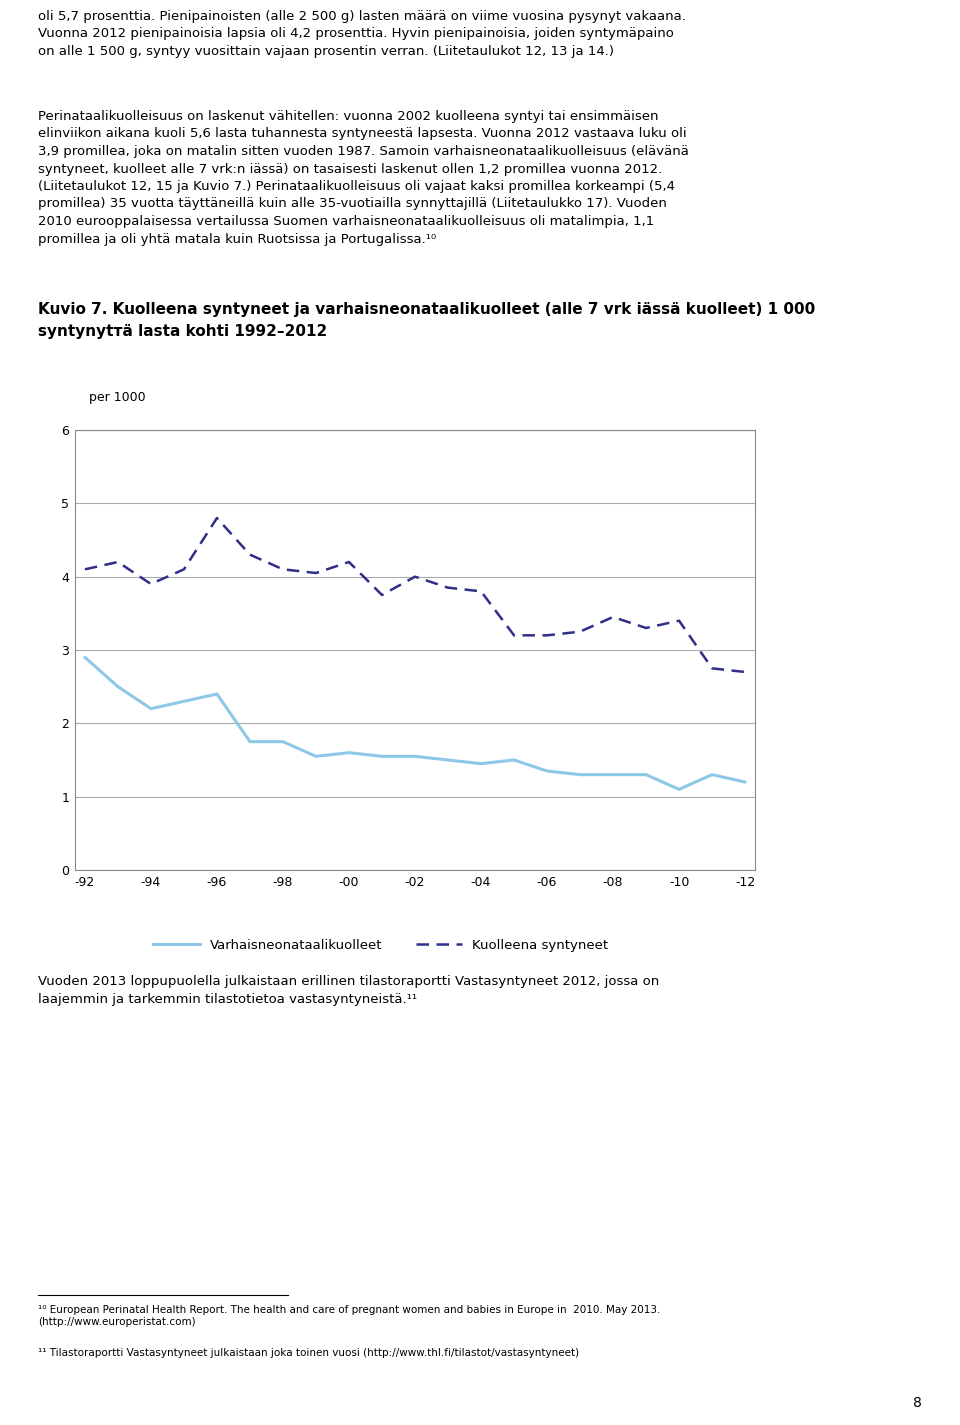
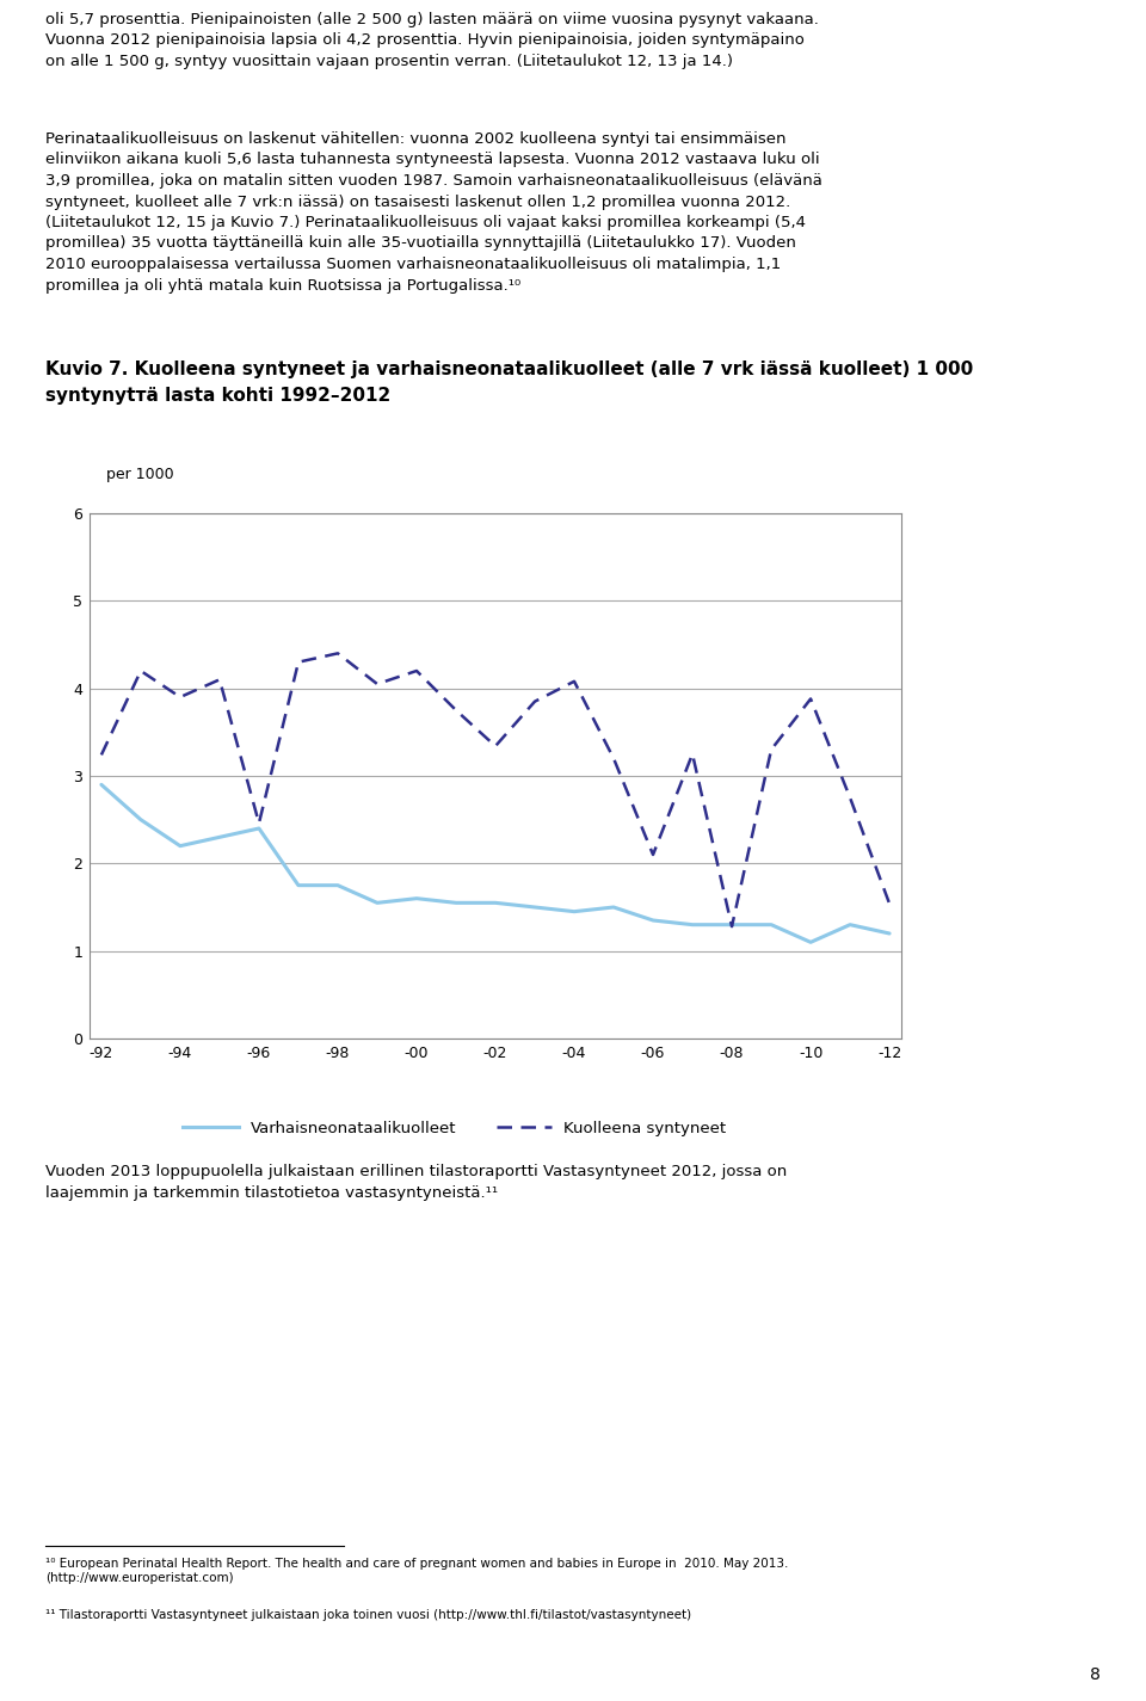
Kuolleena syntyneet/-92: 4.10 -> 3.24
Kuolleena syntyneet/-96: 4.80 -> 2.46
Kuolleena syntyneet/-98: 4.10 -> 4.40
Kuolleena syntyneet/-02: 4.00 -> 3.34
Kuolleena syntyneet/-04: 3.80 -> 4.08
Kuolleena syntyneet/-06: 3.20 -> 2.10
Kuolleena syntyneet/-08: 3.45 -> 1.28
Kuolleena syntyneet/-10: 3.40 -> 3.88
Kuolleena syntyneet/-12: 2.70 -> 1.54
